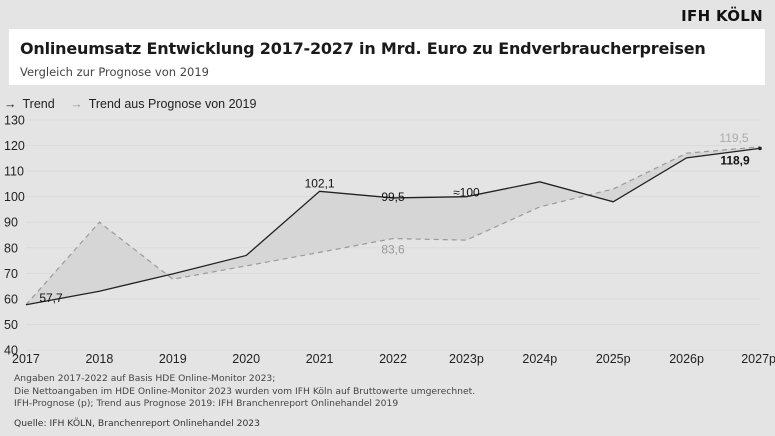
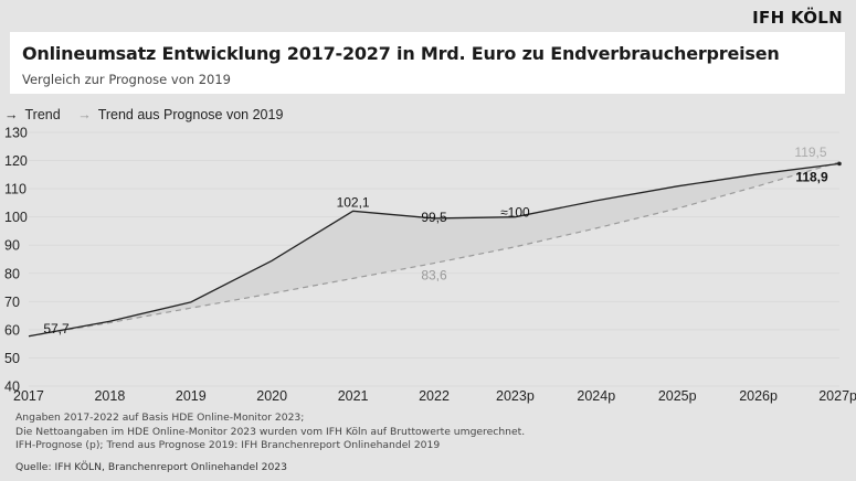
Trend aus Prognose von 2019/2018: 90 -> 62
Trend/2020: 77 -> 84
Trend aus Prognose von 2019/2023p: 83 -> 89
Trend/2025p: 98 -> 111
Trend aus Prognose von 2019/2026p: 117 -> 111
